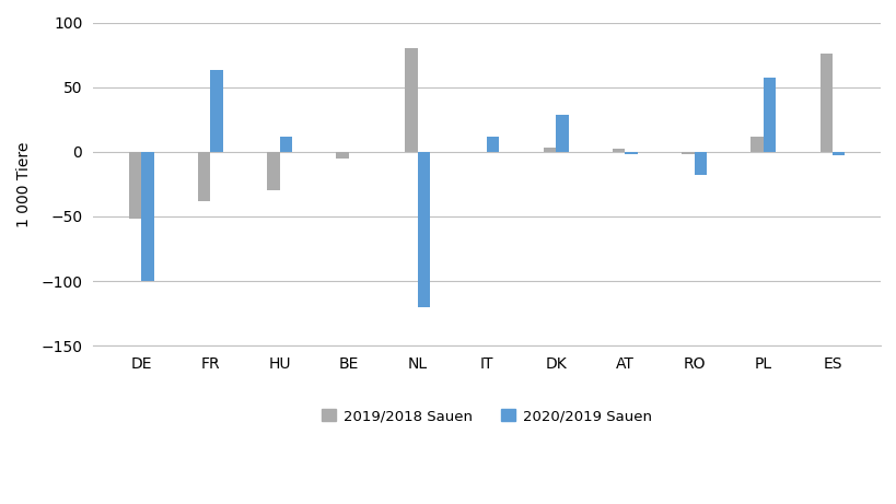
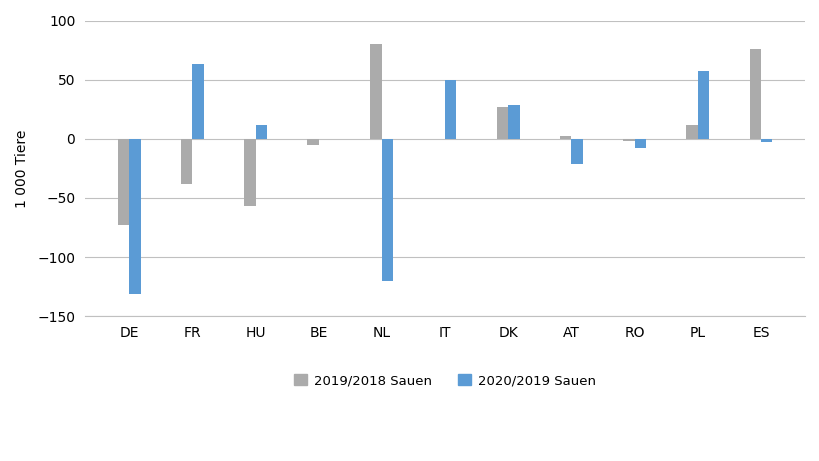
2019/2018 Sauen/DE: -52 -> -73
2020/2019 Sauen/DE: -100 -> -131
2019/2018 Sauen/HU: -30 -> -57
2020/2019 Sauen/IT: 12 -> 50
2019/2018 Sauen/DK: 3 -> 27
2020/2019 Sauen/AT: -2 -> -21
2020/2019 Sauen/RO: -18 -> -8
